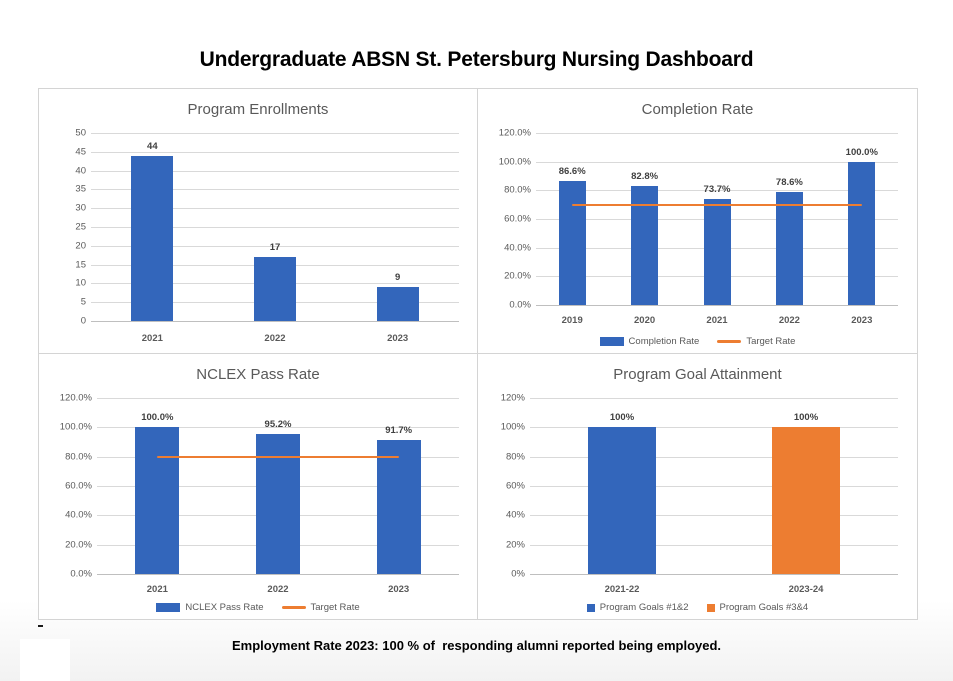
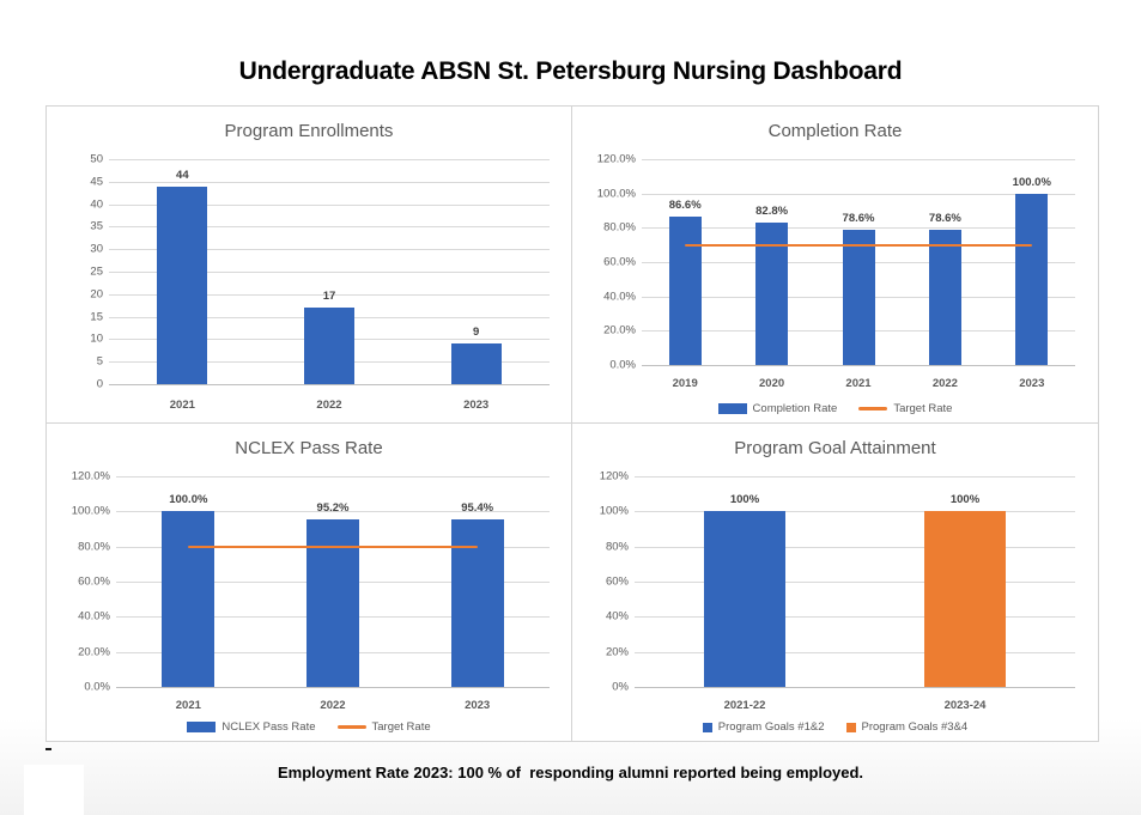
Completion Rate/2021: 73.7% -> 78.6%
NCLEX Pass Rate/2023: 91.7% -> 95.4%
